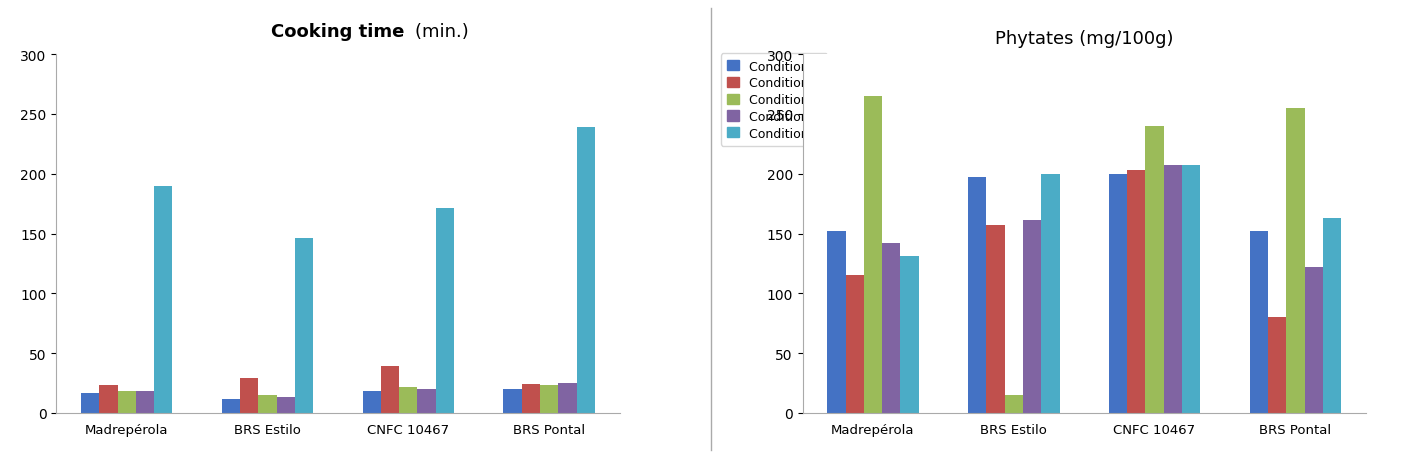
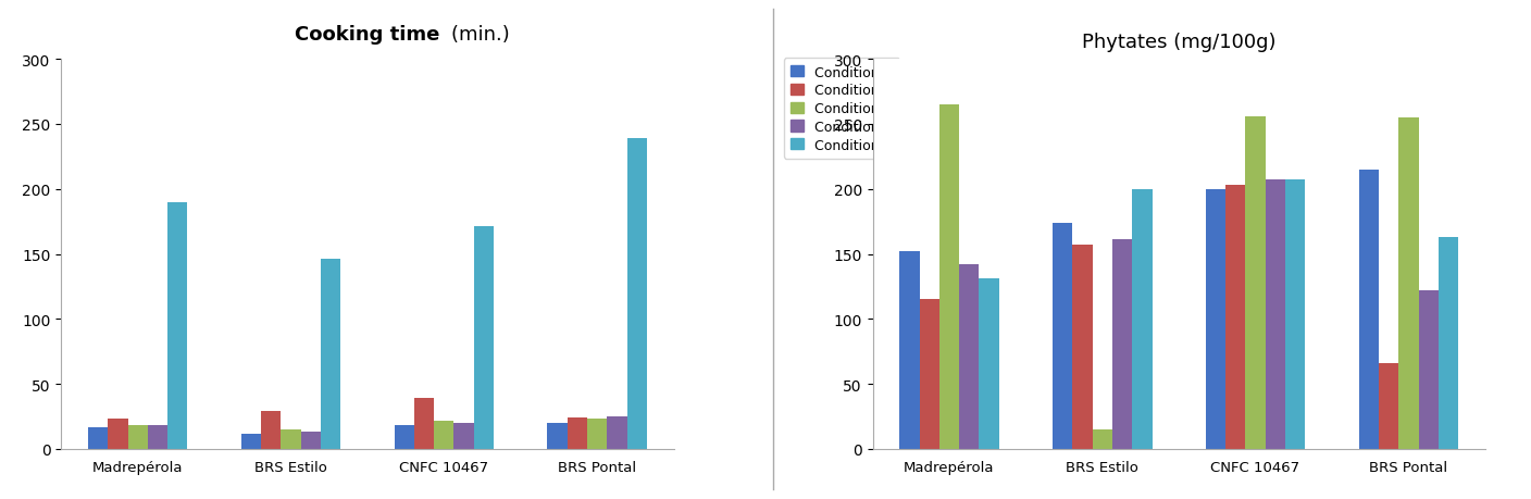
Phytates (mg/100g)/Condition 1/BRS Estilo: 197 -> 174
Phytates (mg/100g)/Condition 3/CNFC 10467: 240 -> 256
Phytates (mg/100g)/Condition 1/BRS Pontal: 152 -> 215
Phytates (mg/100g)/Condition 2/BRS Pontal: 80 -> 66
